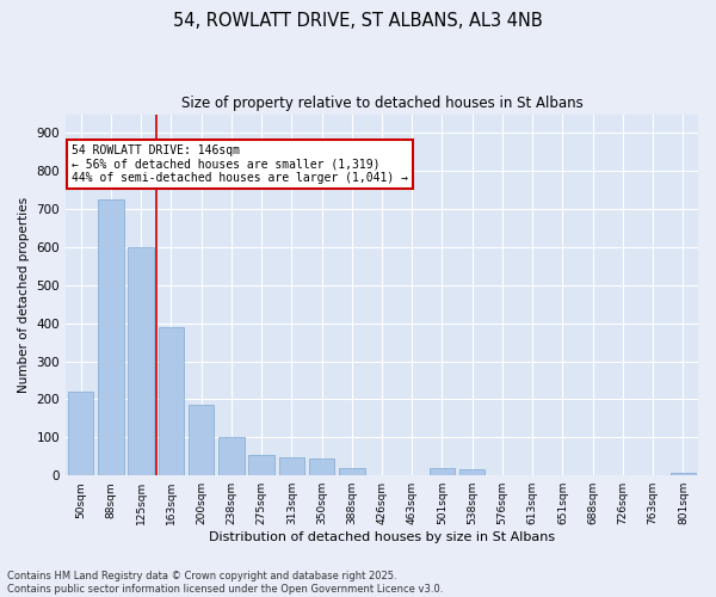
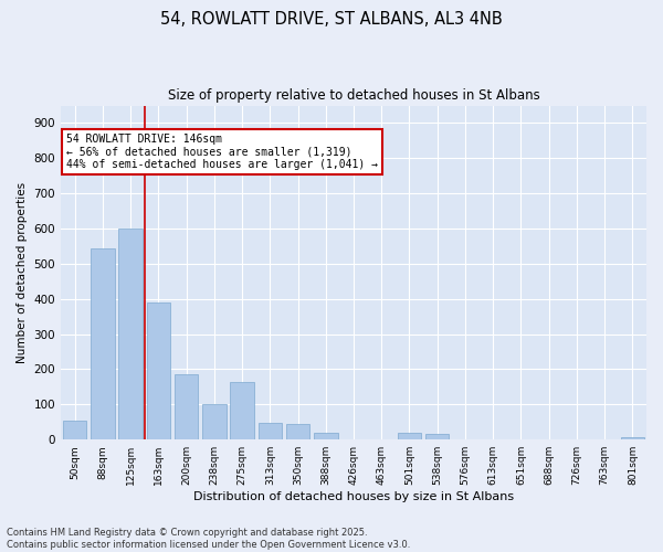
50sqm: 220 -> 55
88sqm: 725 -> 545
275sqm: 55 -> 165
